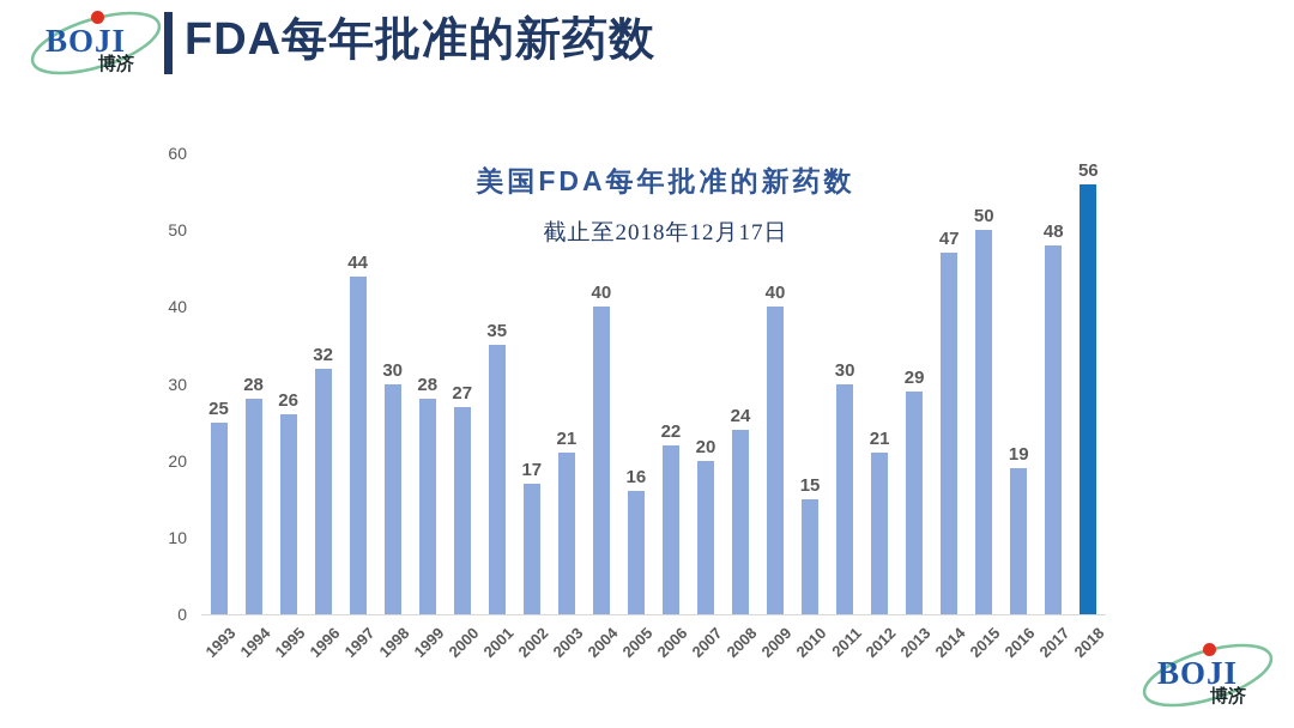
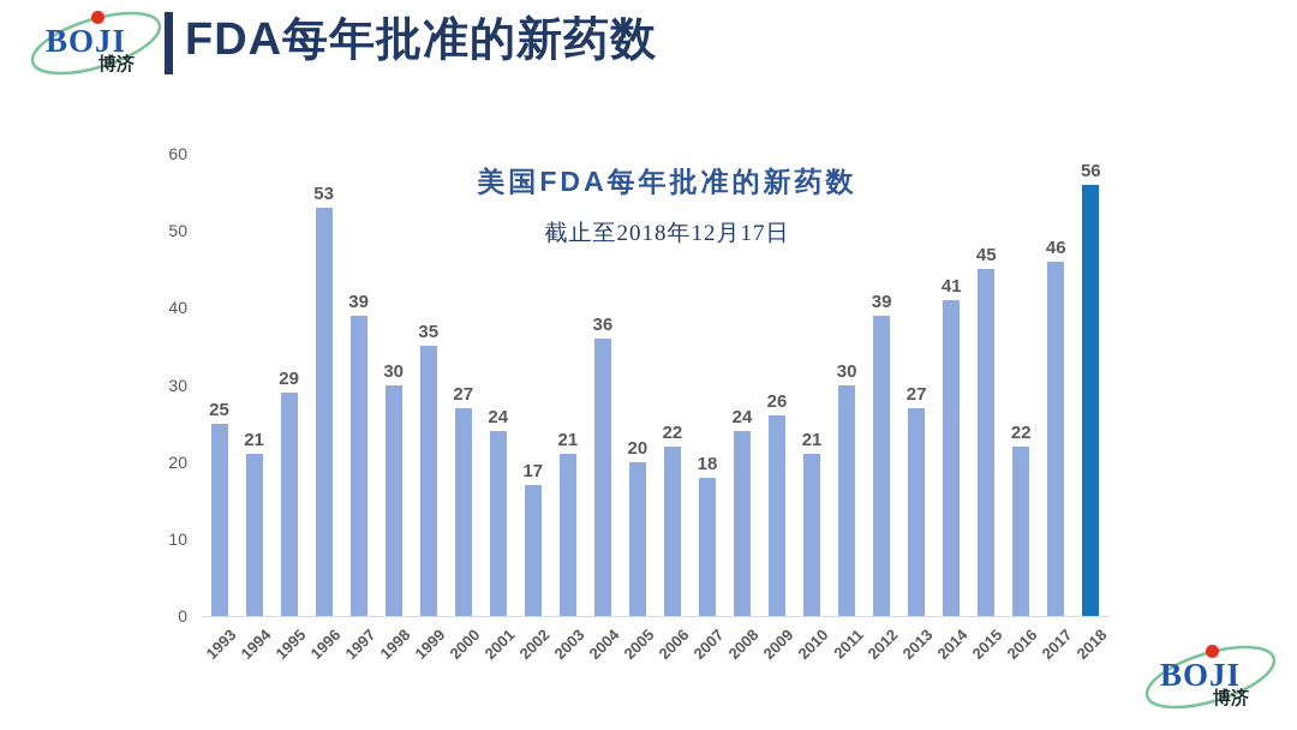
1994: 28 -> 21
1995: 26 -> 29
1996: 32 -> 53
1997: 44 -> 39
1999: 28 -> 35
2001: 35 -> 24
2004: 40 -> 36
2005: 16 -> 20
2007: 20 -> 18
2009: 40 -> 26
2010: 15 -> 21
2012: 21 -> 39
2013: 29 -> 27
2014: 47 -> 41
2015: 50 -> 45
2016: 19 -> 22
2017: 48 -> 46
